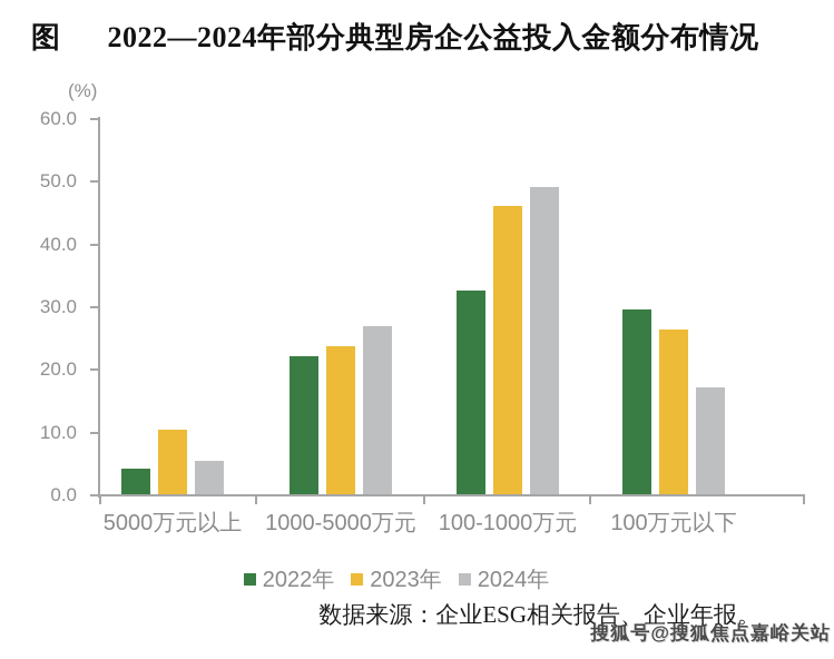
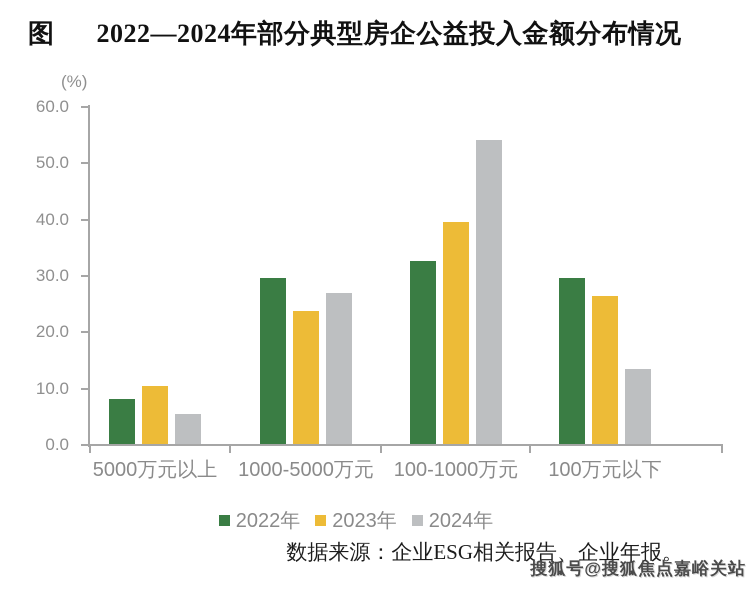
2022年/5000万元以上: 4 -> 8
2022年/1000-5000万元: 22 -> 30
2023年/100-1000万元: 46 -> 39
2024年/100-1000万元: 49 -> 54
2024年/100万元以下: 17 -> 13
